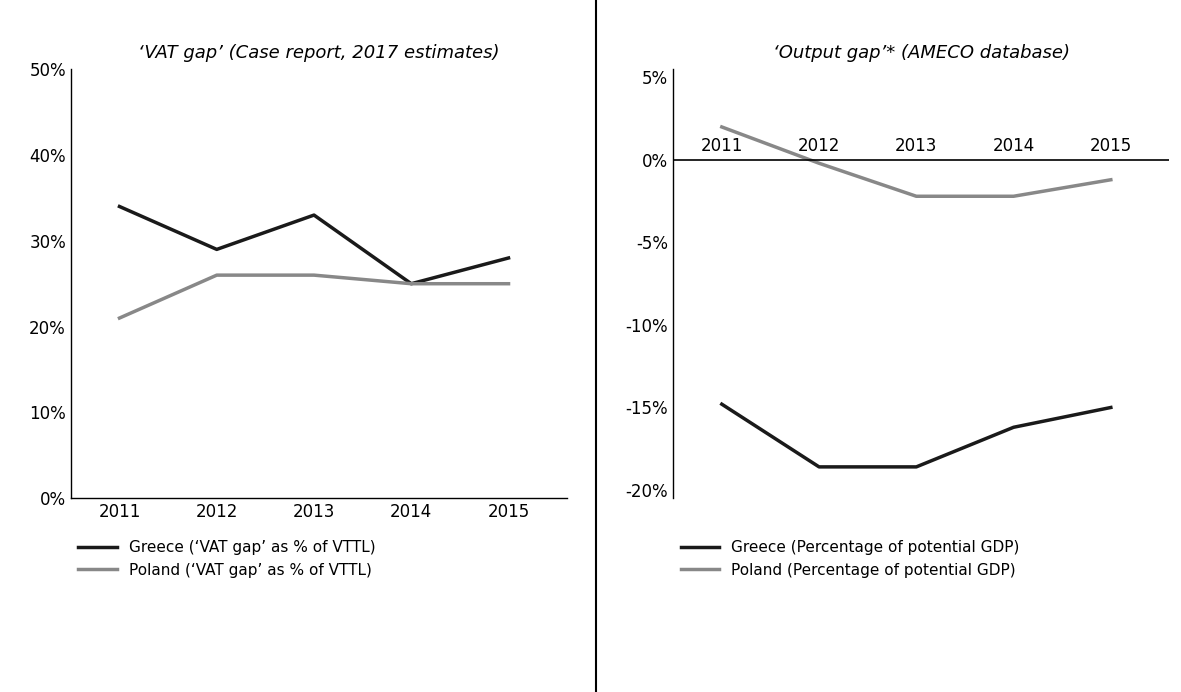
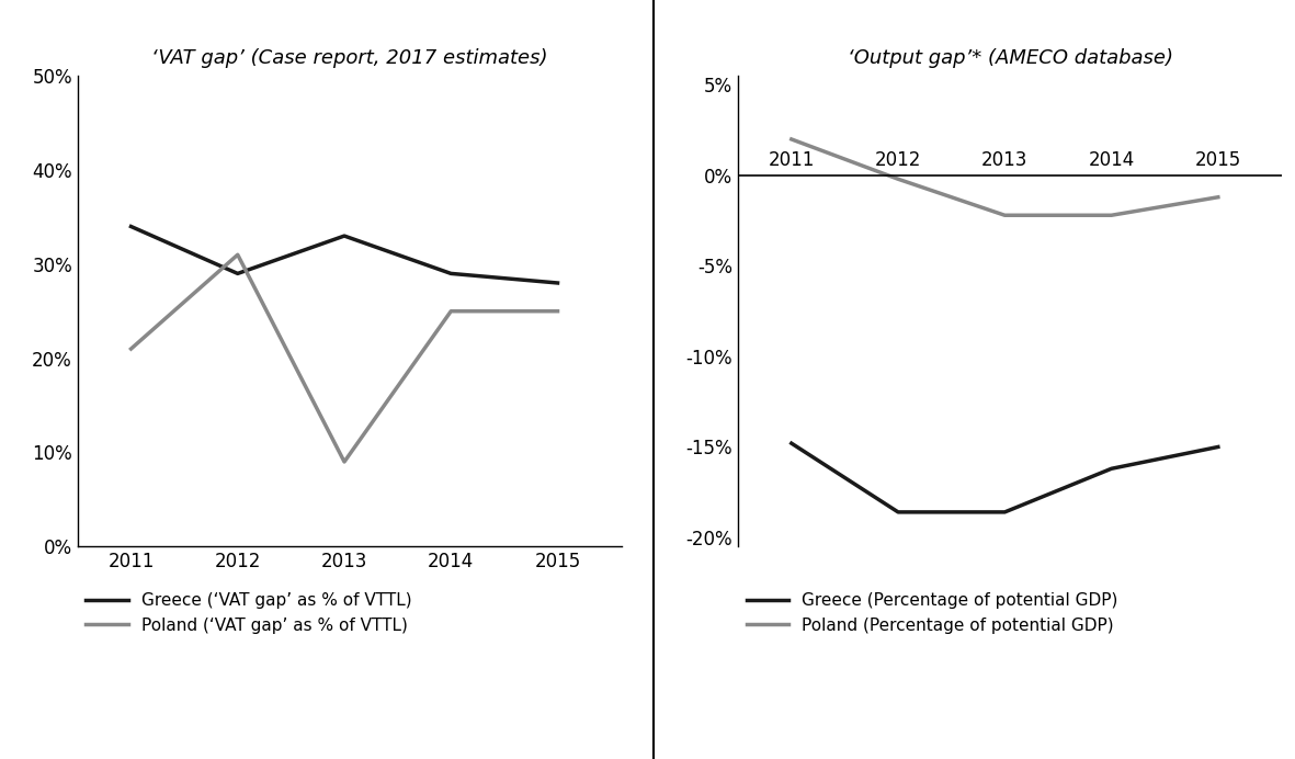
‘VAT gap’ (Case report, 2017 estimates)/Poland (‘VAT gap’ as % of VTTL)/2012: 26% -> 31%
‘VAT gap’ (Case report, 2017 estimates)/Poland (‘VAT gap’ as % of VTTL)/2013: 26% -> 9%
‘VAT gap’ (Case report, 2017 estimates)/Greece (‘VAT gap’ as % of VTTL)/2014: 25% -> 29%
